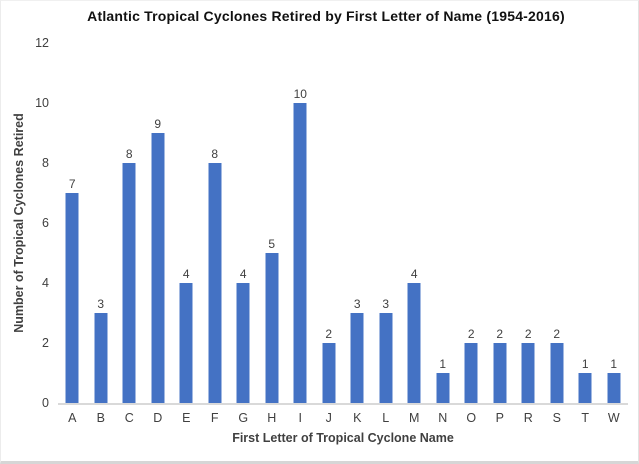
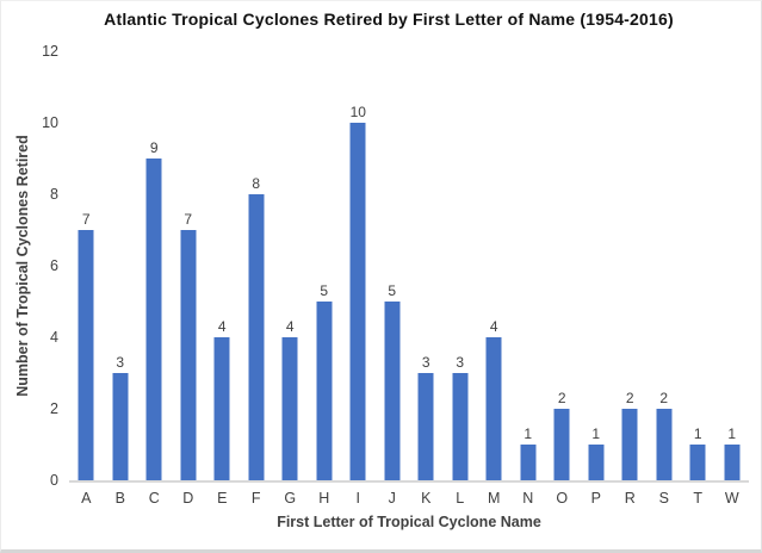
C: 8 -> 9
D: 9 -> 7
J: 2 -> 5
P: 2 -> 1
